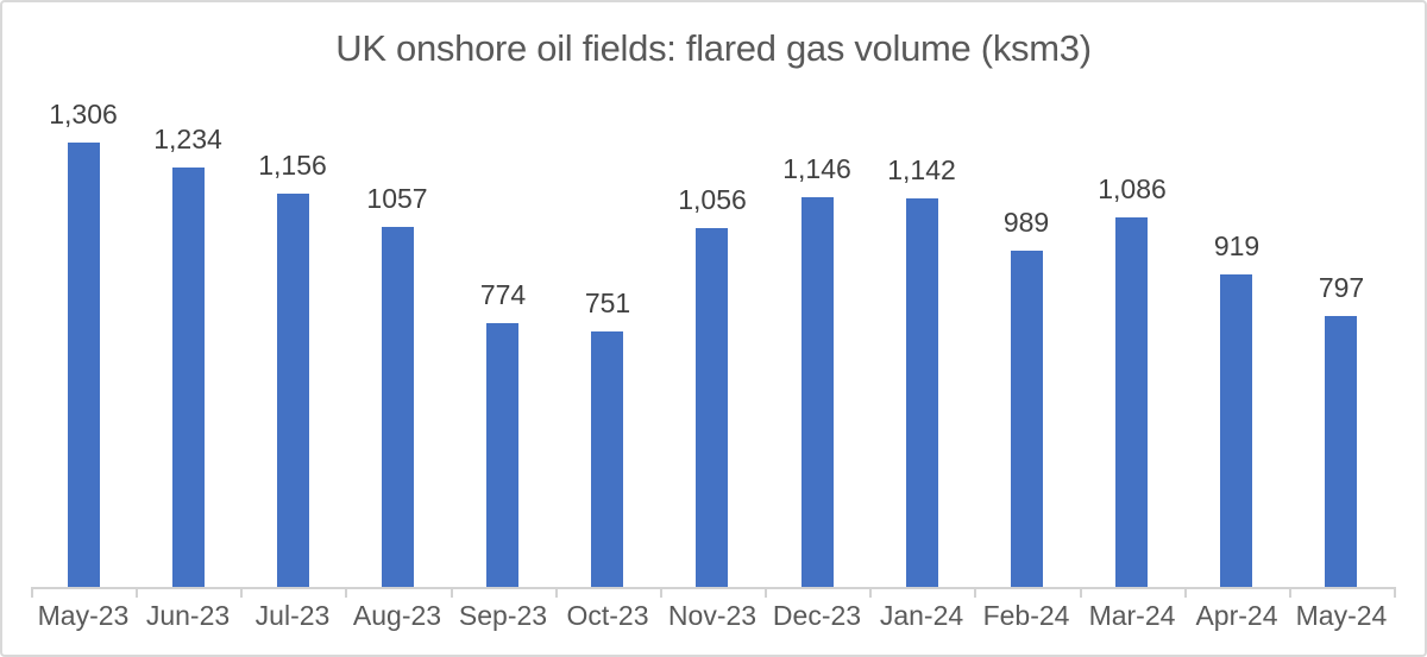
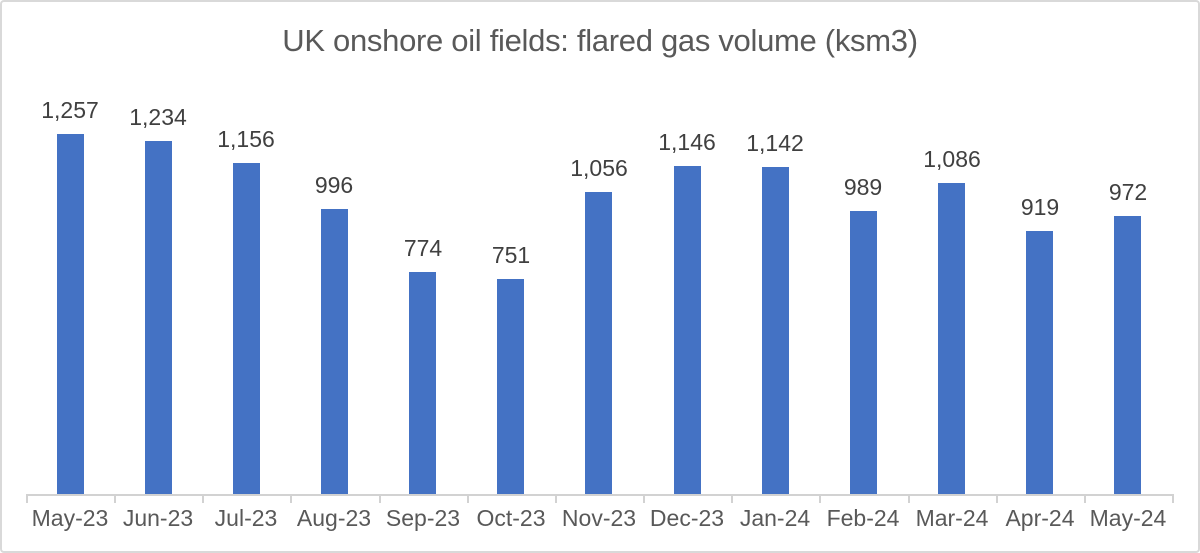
May-23: 1,306 -> 1,257
Aug-23: 1057 -> 996
May-24: 797 -> 972
